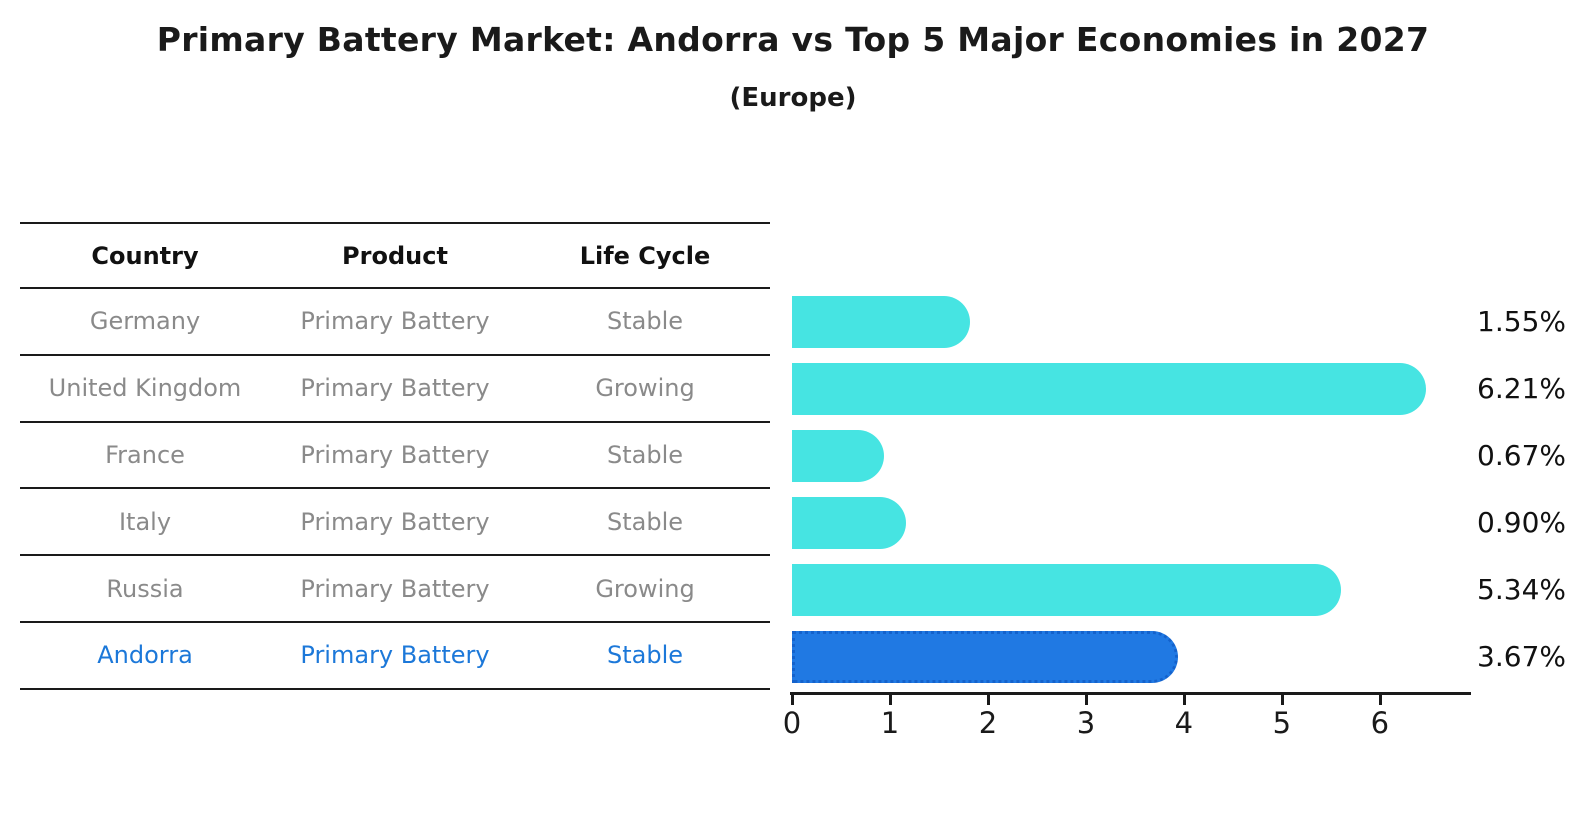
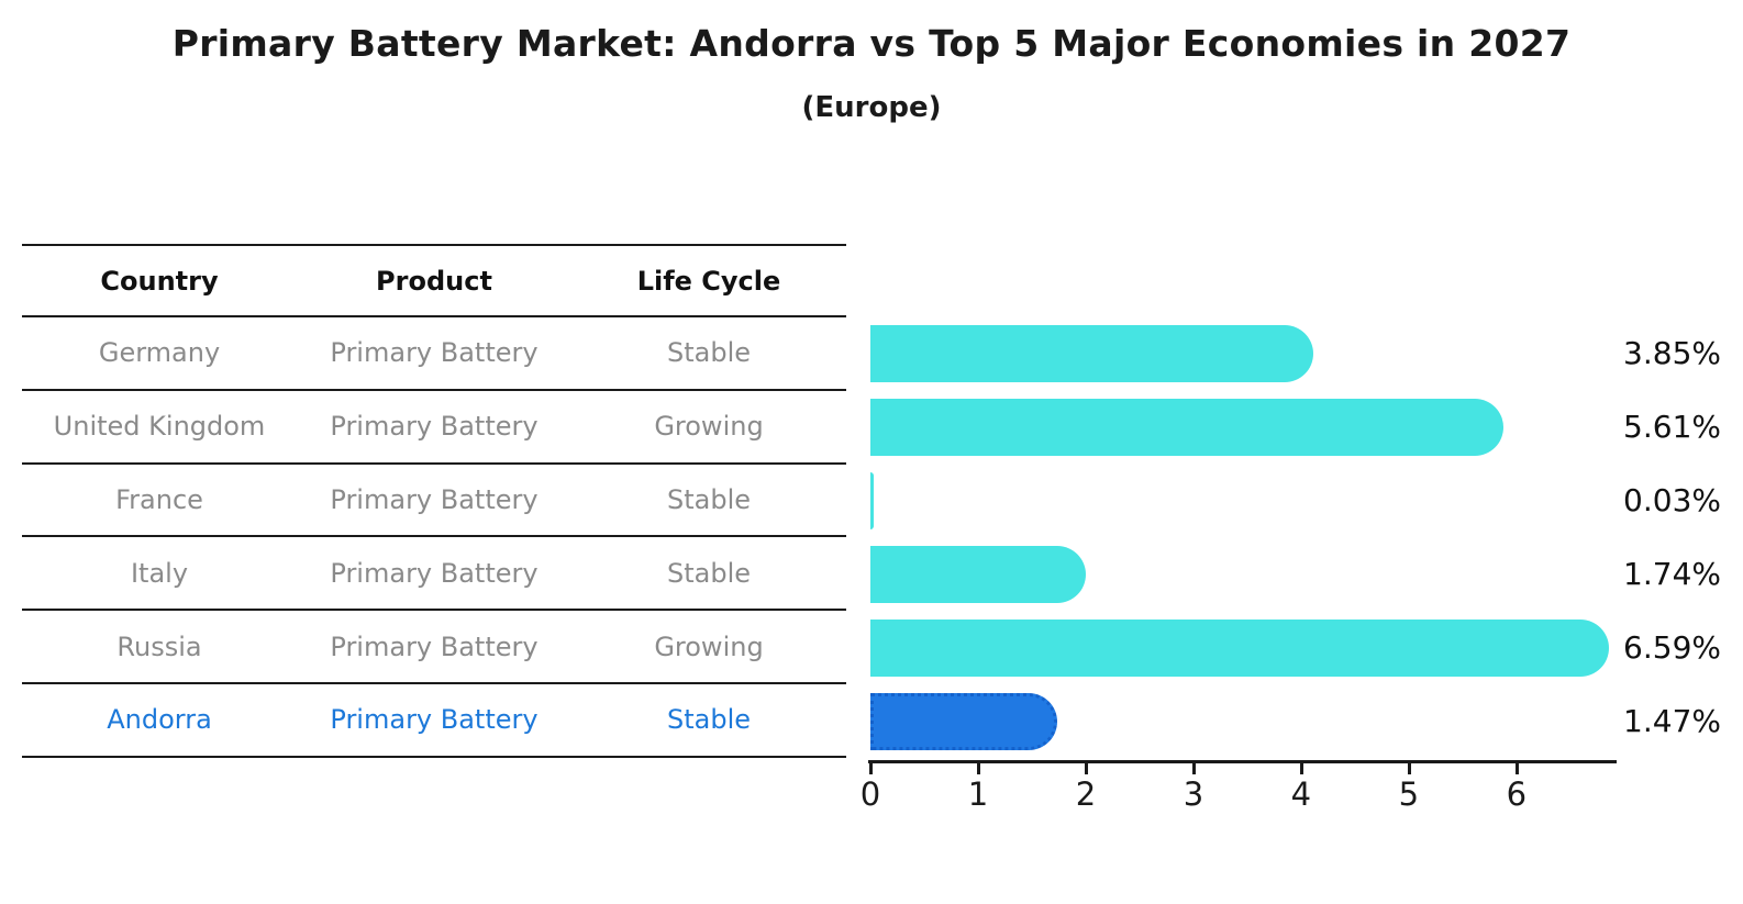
Germany: 1.55% -> 3.85%
United Kingdom: 6.21% -> 5.61%
France: 0.67% -> 0.03%
Italy: 0.90% -> 1.74%
Russia: 5.34% -> 6.59%
Andorra: 3.67% -> 1.47%
